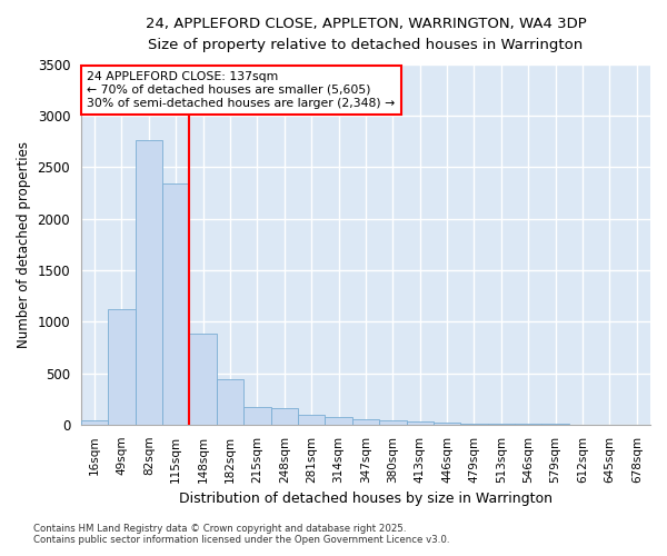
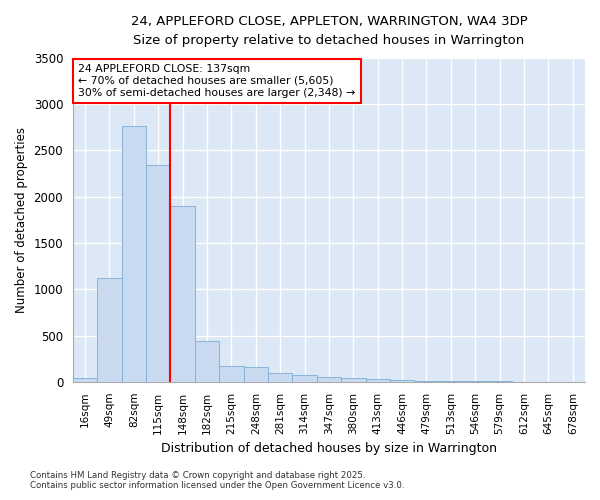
148sqm: 880 -> 1900
